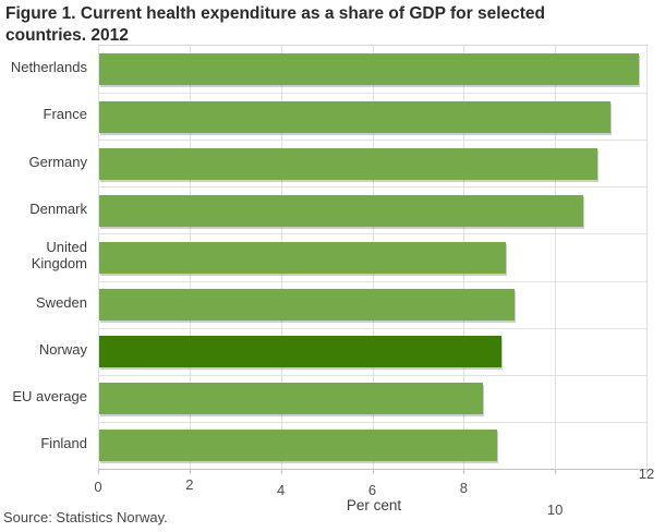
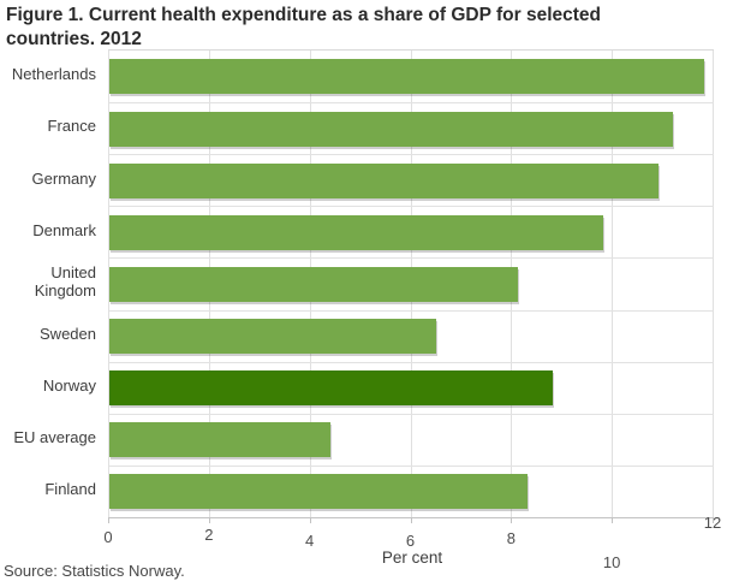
Denmark: 10.6 -> 9.8
United Kingdom: 8.9 -> 8.1
Sweden: 9.1 -> 6.5
EU average: 8.4 -> 4.4
Finland: 8.7 -> 8.3
